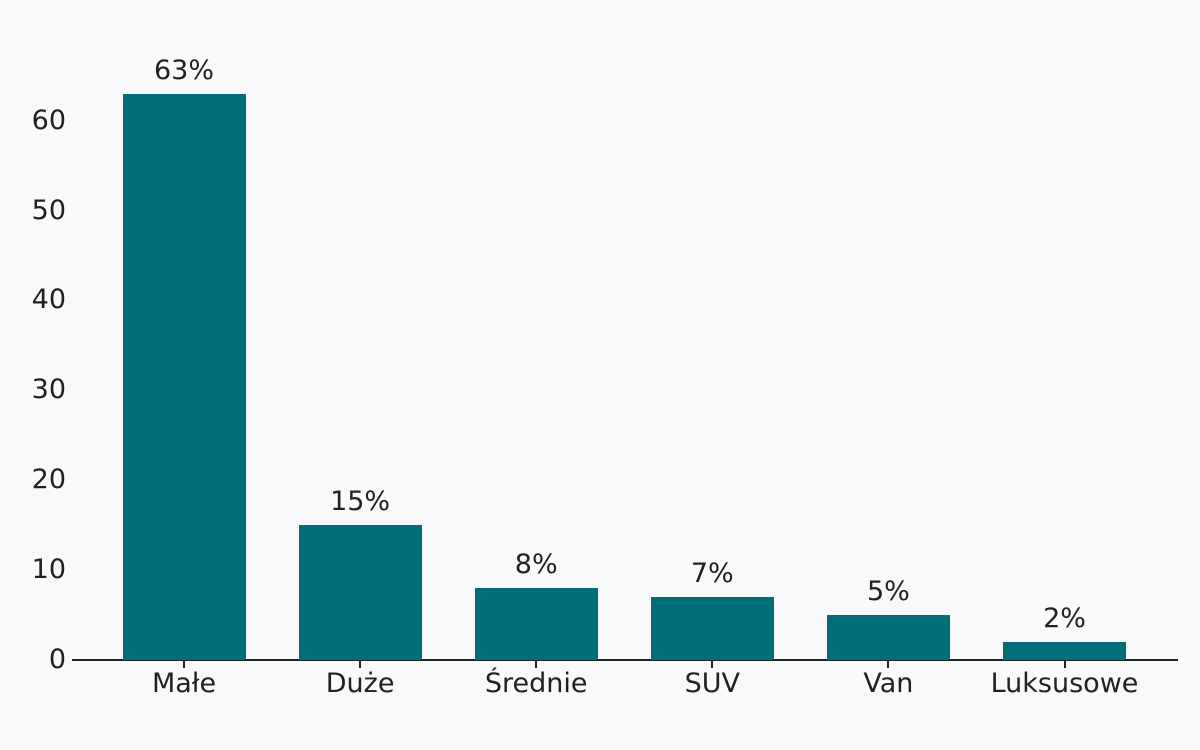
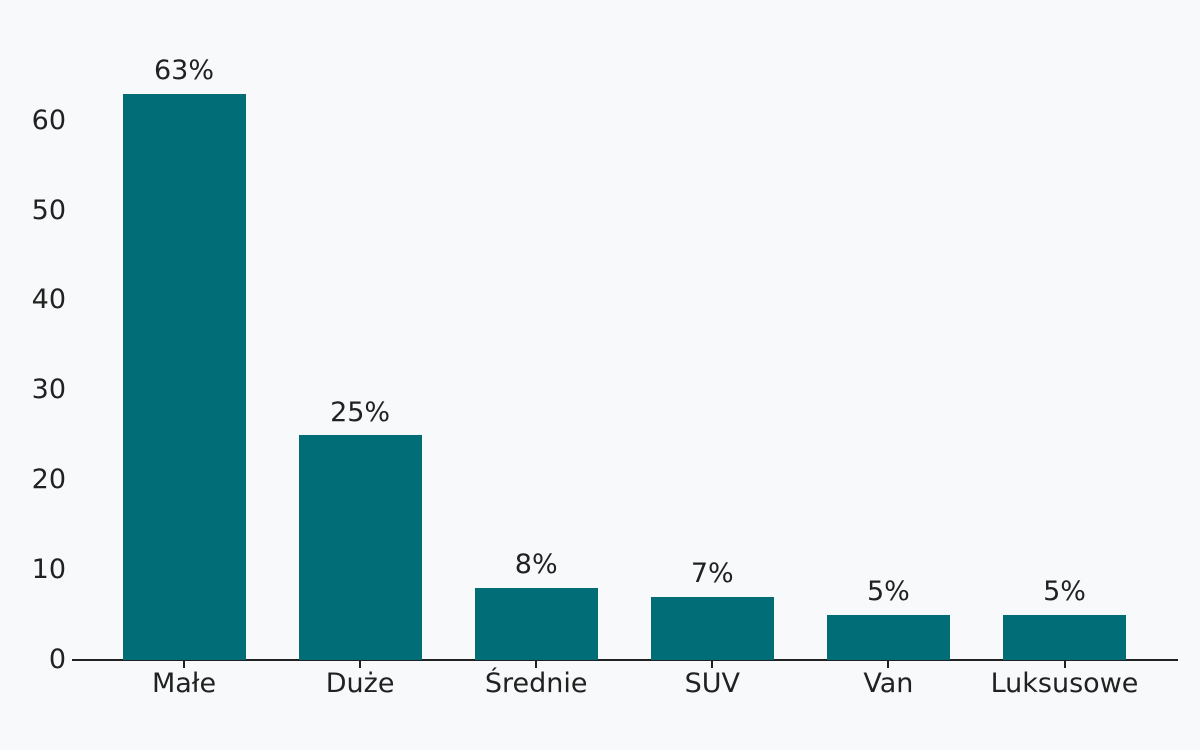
Duże: 15% -> 25%
Luksusowe: 2% -> 5%
